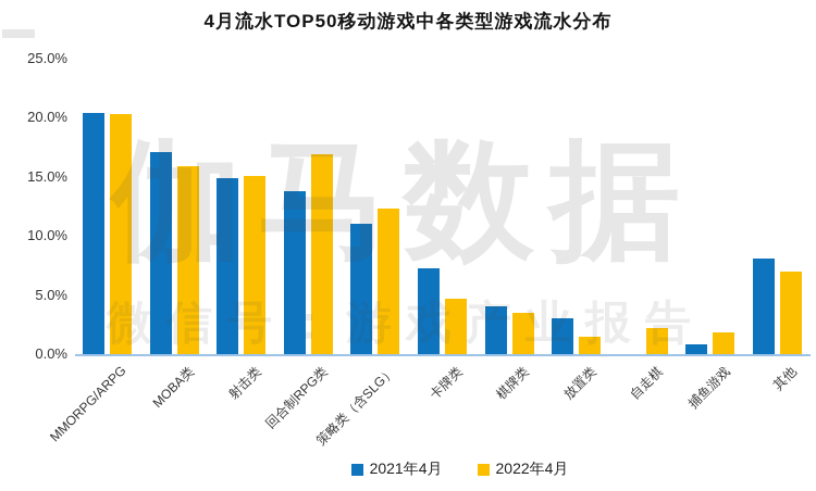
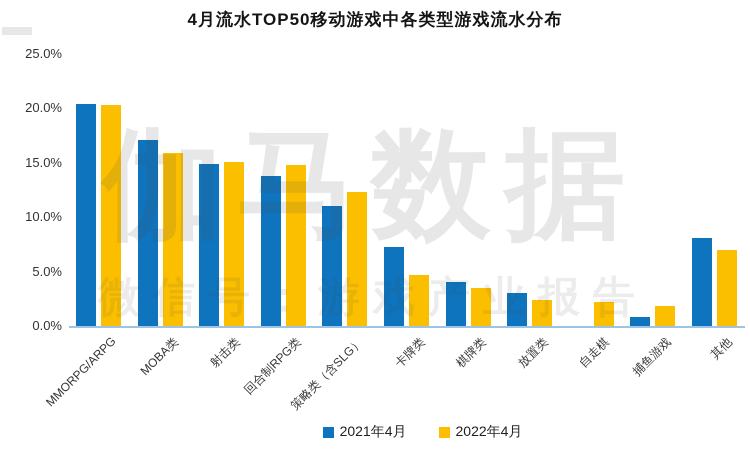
2022年4月/回合制RPG类: 16.9% -> 14.8%
2022年4月/放置类: 1.5% -> 2.4%
